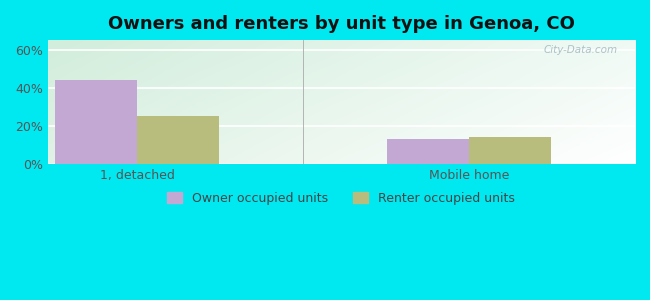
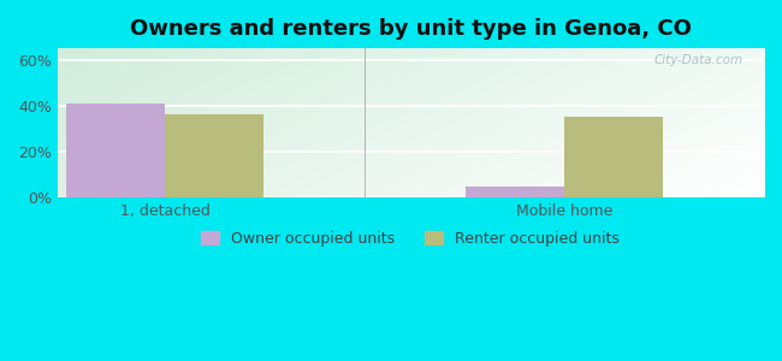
Owner occupied units/1, detached: 44% -> 41%
Renter occupied units/1, detached: 25% -> 36%
Owner occupied units/Mobile home: 13% -> 5%
Renter occupied units/Mobile home: 14% -> 35%
